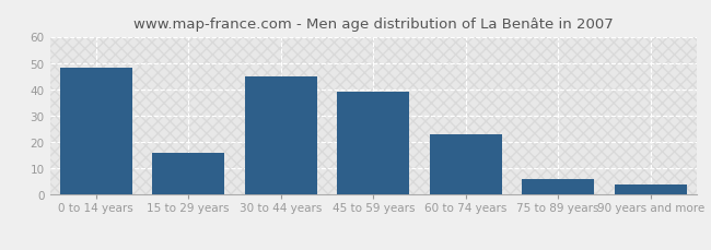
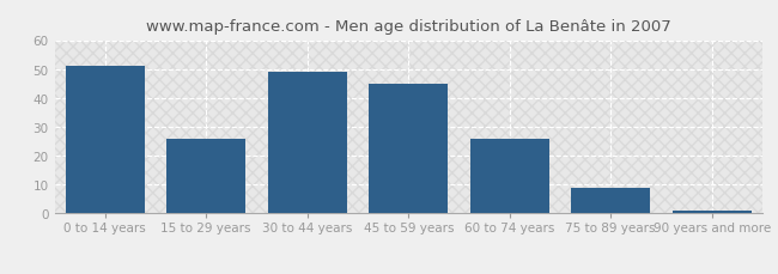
0 to 14 years: 48 -> 51
15 to 29 years: 16 -> 26
30 to 44 years: 45 -> 49
45 to 59 years: 39 -> 45
60 to 74 years: 23 -> 26
75 to 89 years: 6 -> 9
90 years and more: 4 -> 1
